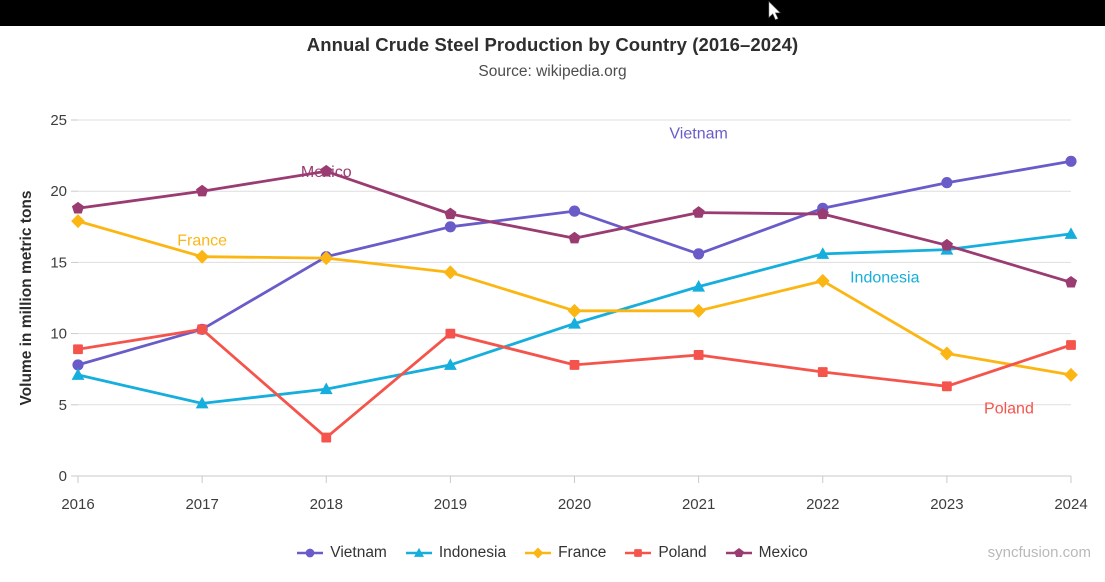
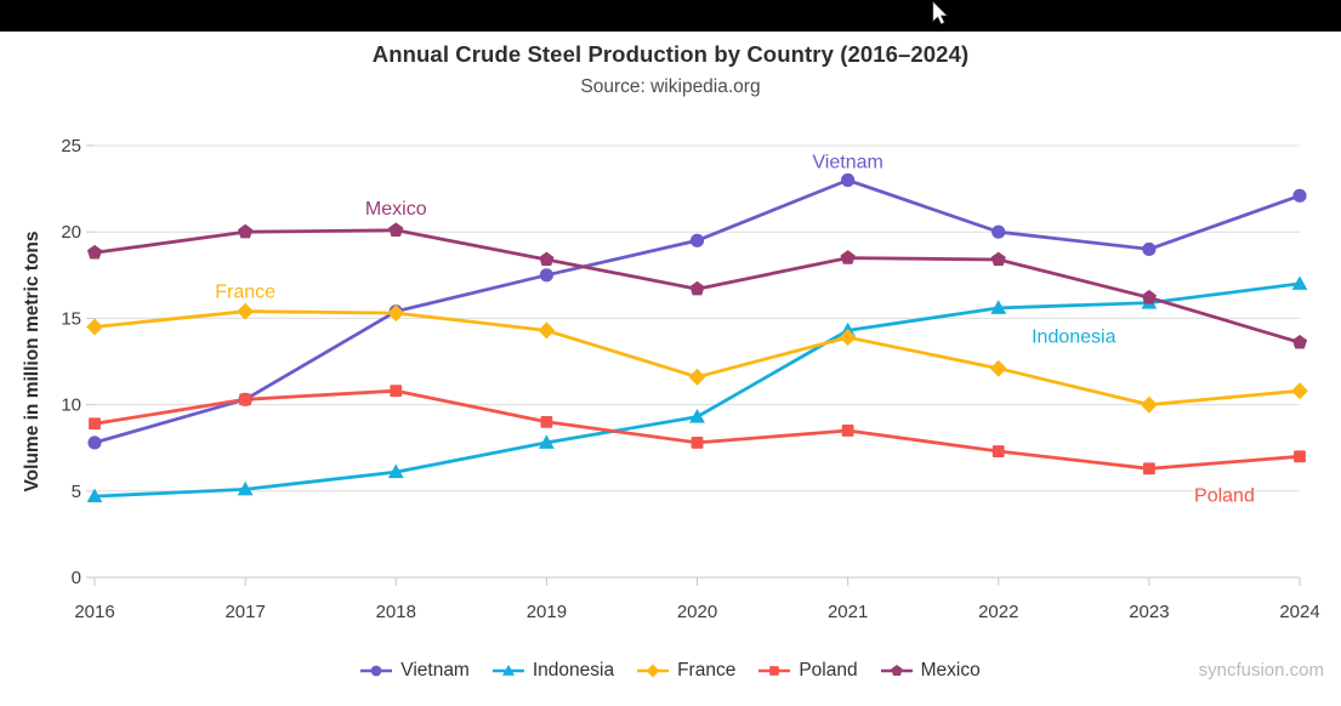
Indonesia/2016: 7.1 -> 4.7
France/2016: 17.9 -> 14.5
Poland/2018: 2.7 -> 10.8
Mexico/2018: 21.4 -> 20.1
Poland/2019: 10.0 -> 9.0
Vietnam/2020: 18.6 -> 19.5
Indonesia/2020: 10.7 -> 9.3
Vietnam/2021: 15.6 -> 23.0
Indonesia/2021: 13.3 -> 14.3
France/2021: 11.6 -> 13.9
Vietnam/2022: 18.8 -> 20.0
France/2022: 13.7 -> 12.1
Vietnam/2023: 20.6 -> 19.0
France/2023: 8.6 -> 10.0
France/2024: 7.1 -> 10.8
Poland/2024: 9.2 -> 7.0
